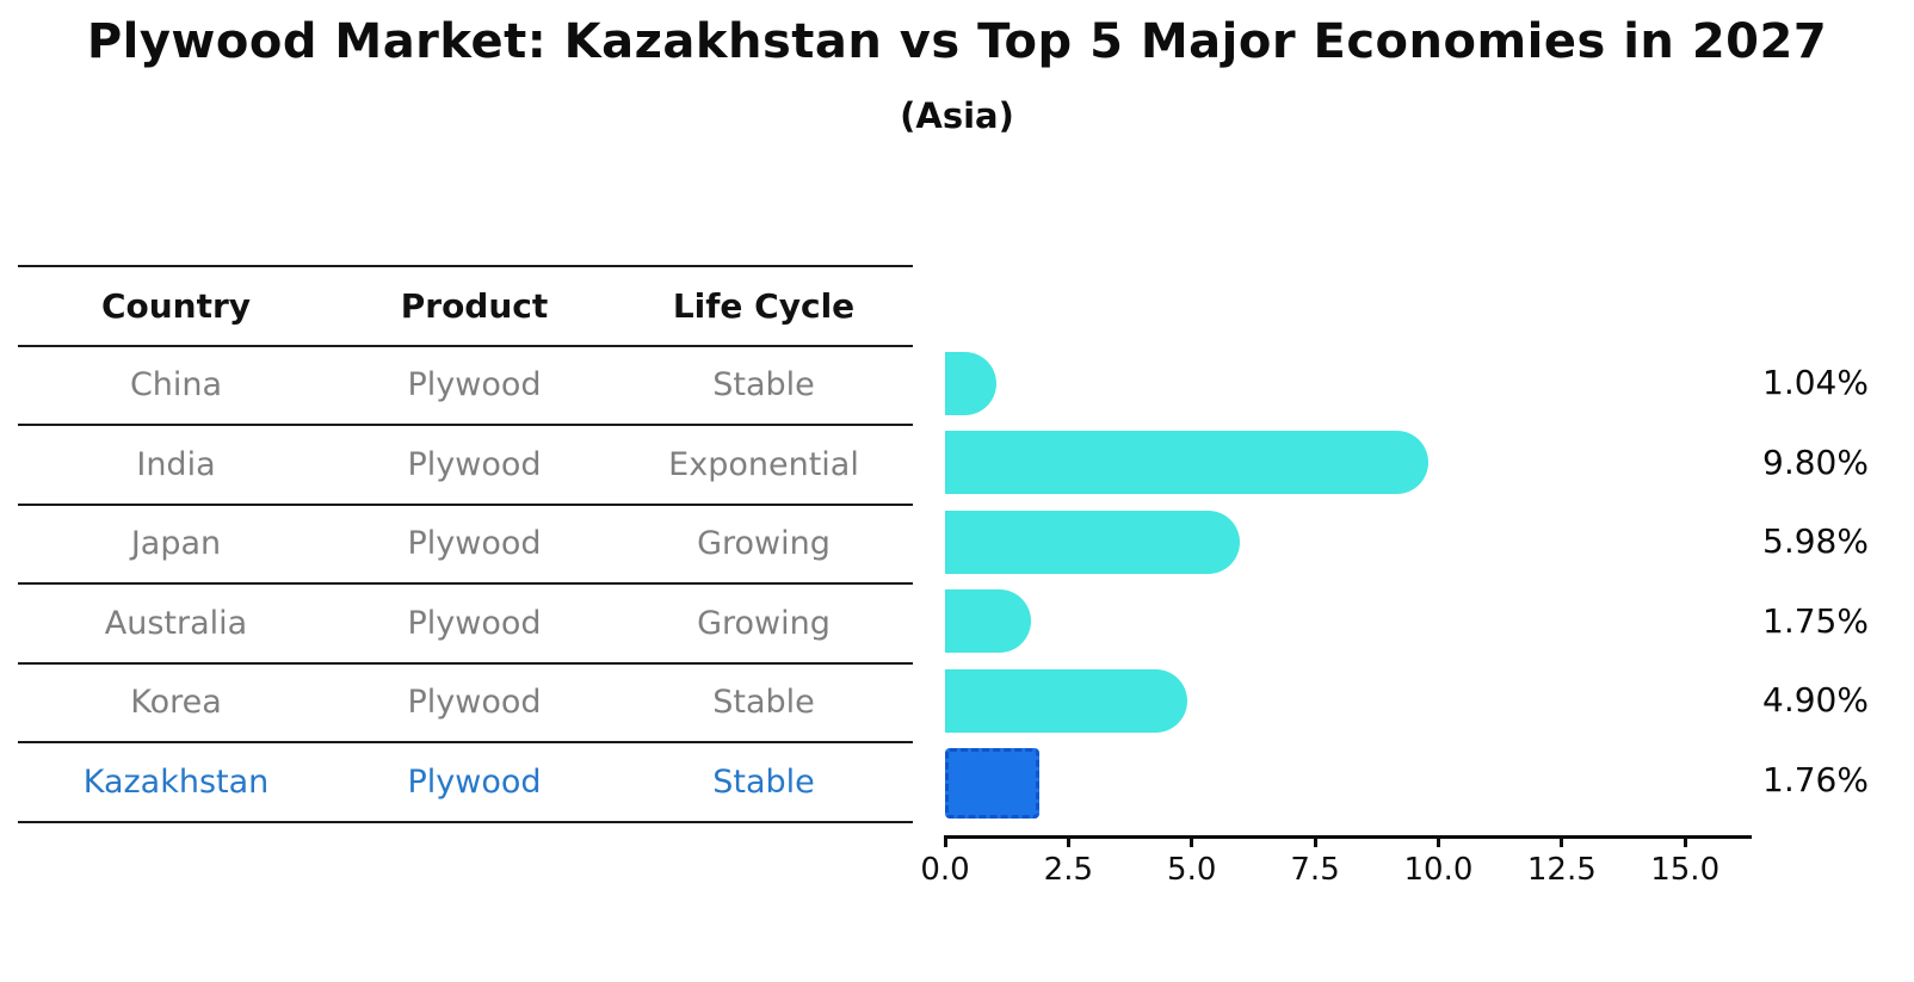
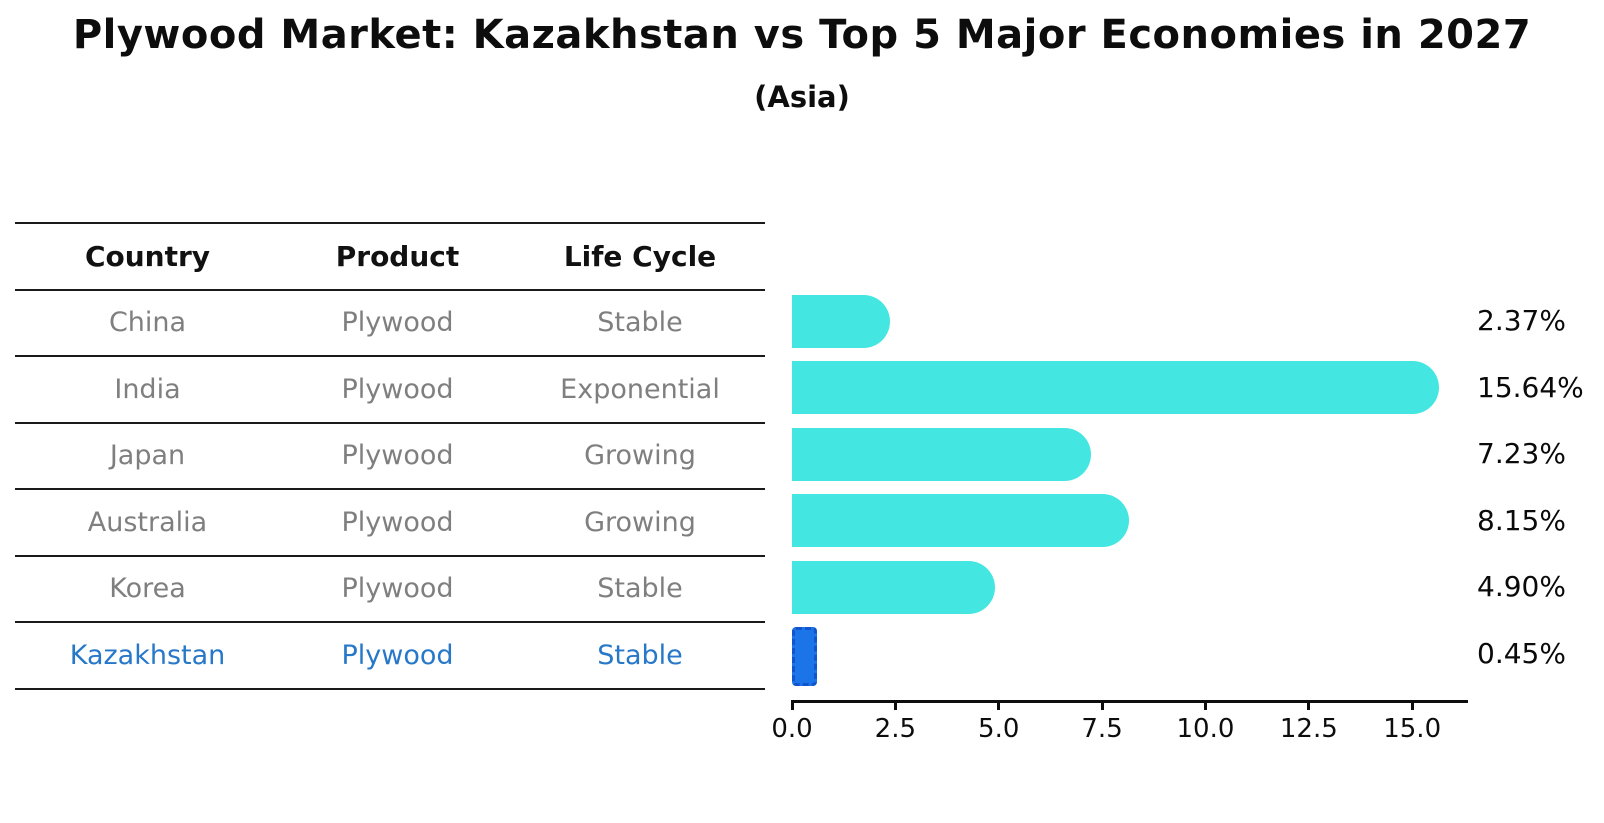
China: 1.04% -> 2.37%
India: 9.80% -> 15.64%
Japan: 5.98% -> 7.23%
Australia: 1.75% -> 8.15%
Kazakhstan: 1.76% -> 0.45%
